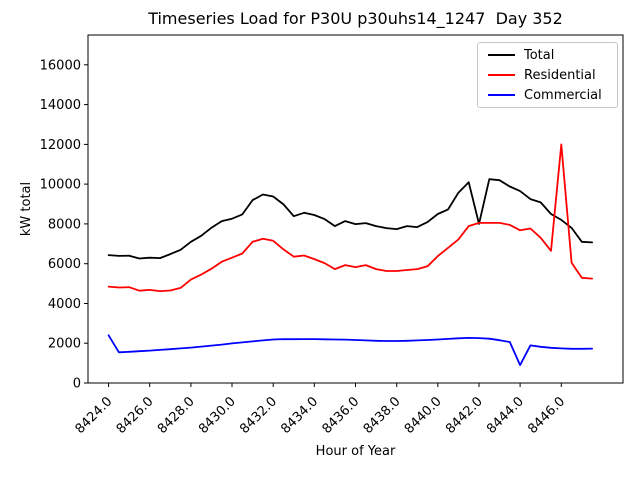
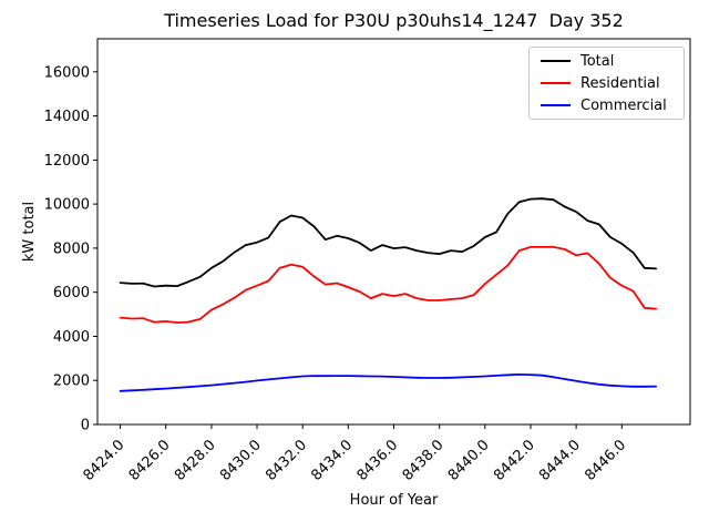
Commercial/8424.0: 2400 -> 1500
Total/8442.0: 8000 -> 10200
Commercial/8444.0: 900 -> 2000
Residential/8446.0: 12000 -> 6300
